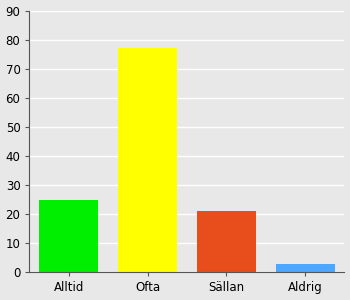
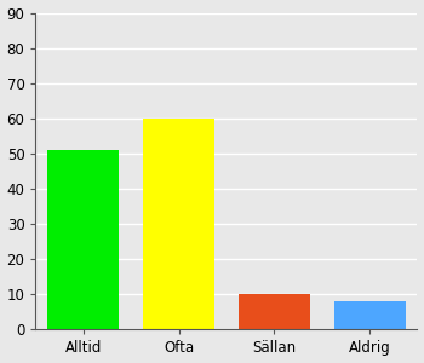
Alltid: 25 -> 51
Ofta: 77 -> 60
Sällan: 21 -> 10
Aldrig: 3 -> 8
